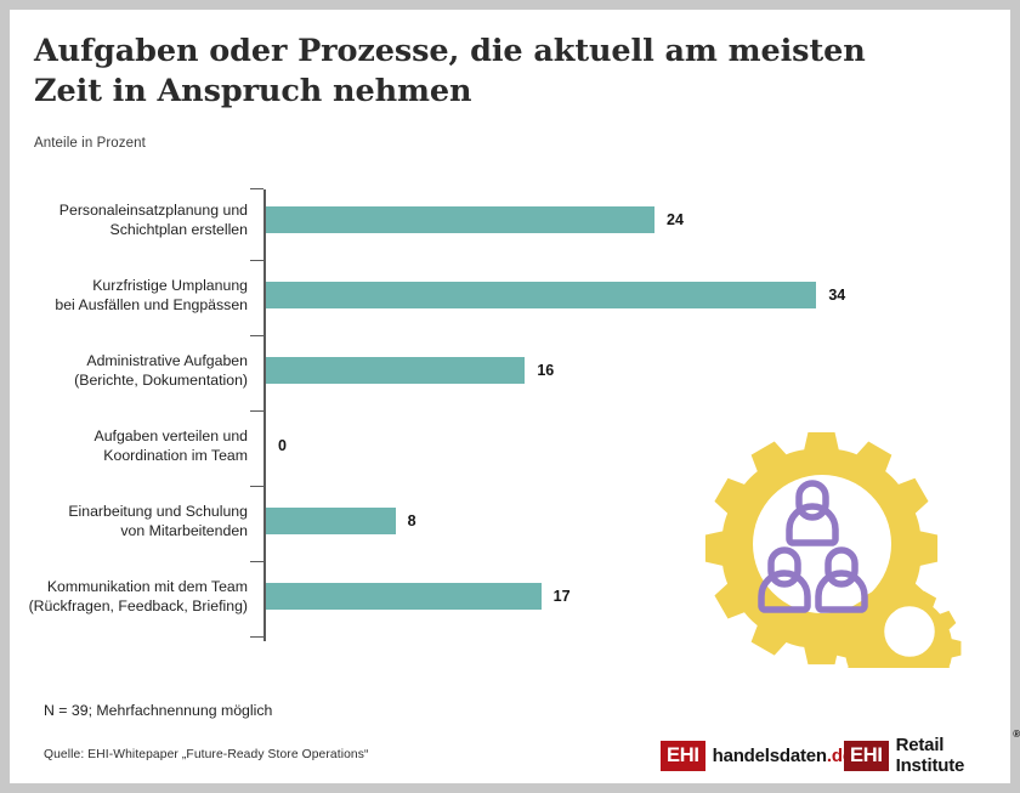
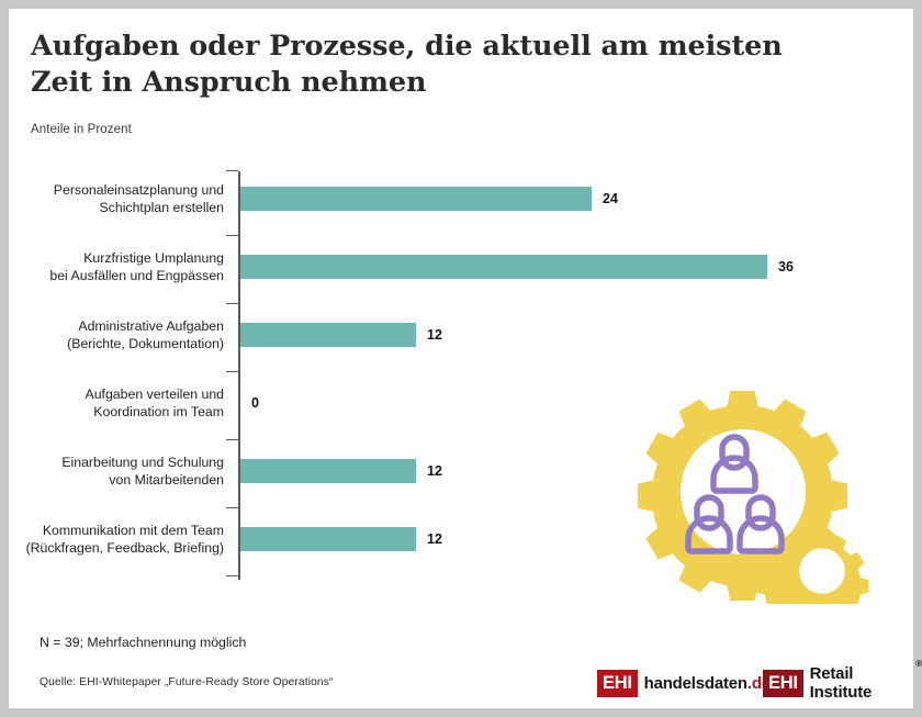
Kurzfristige Umplanung bei Ausfällen und Engpässen: 34 -> 36
Administrative Aufgaben (Berichte, Dokumentation): 16 -> 12
Einarbeitung und Schulung von Mitarbeitenden: 8 -> 12
Kommunikation mit dem Team (Rückfragen, Feedback, Briefing): 17 -> 12
